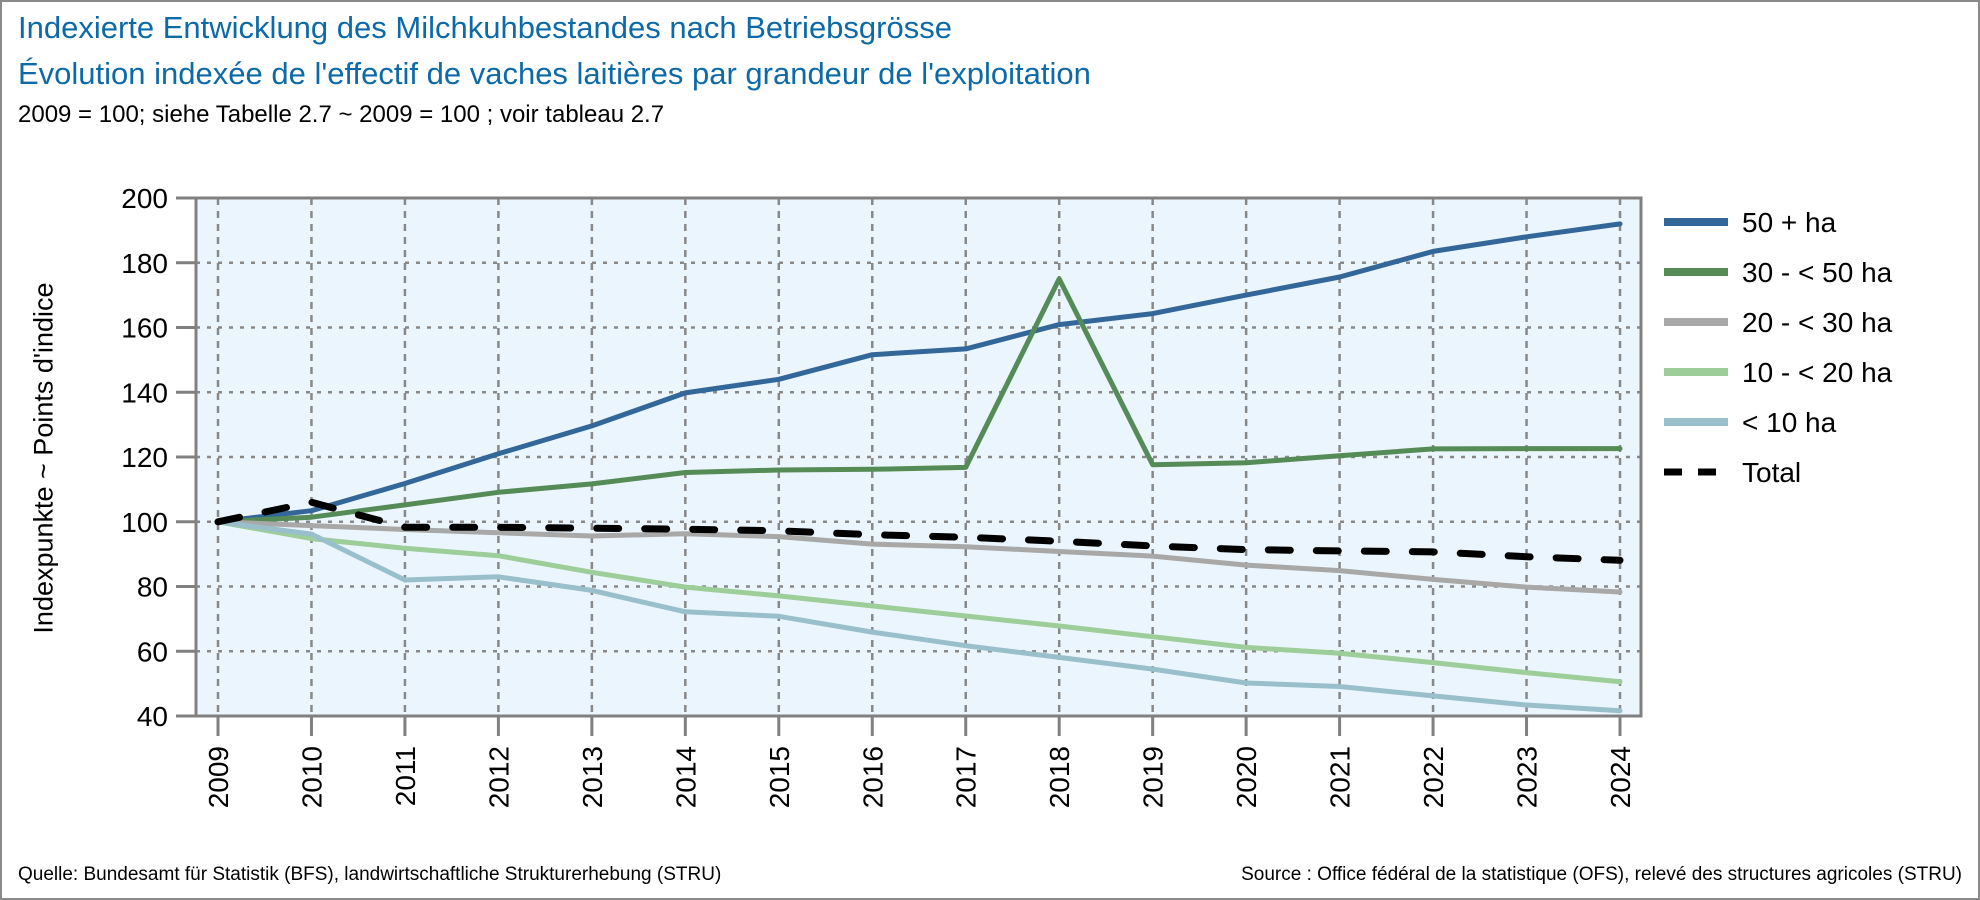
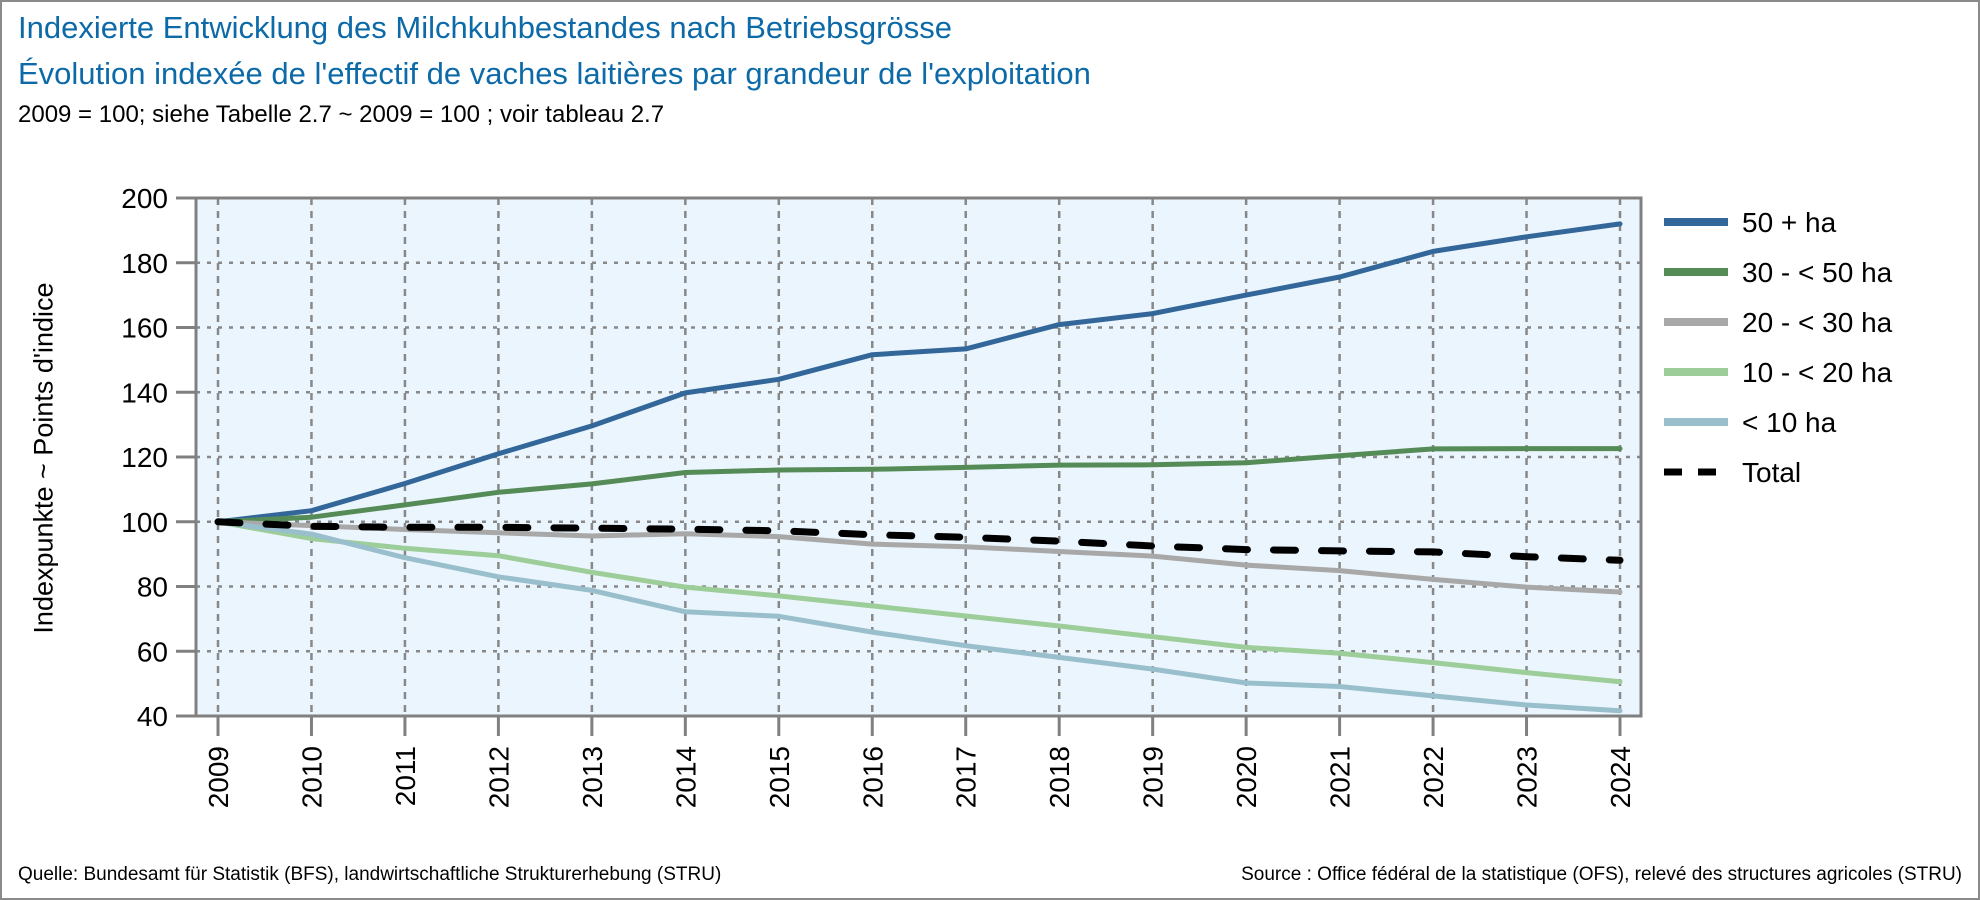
Total/2010: 106 -> 99
< 10 ha/2011: 82 -> 89
30 - < 50 ha/2018: 175 -> 118
